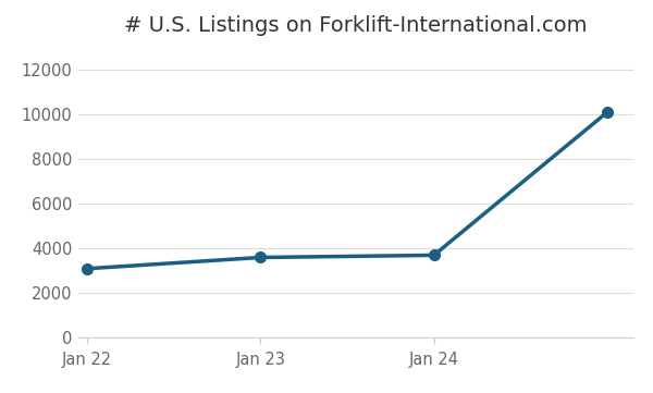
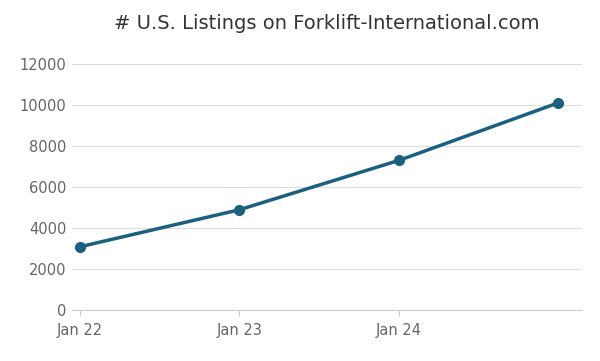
Jan 23: 3600 -> 4900
Jan 24: 3700 -> 7300
